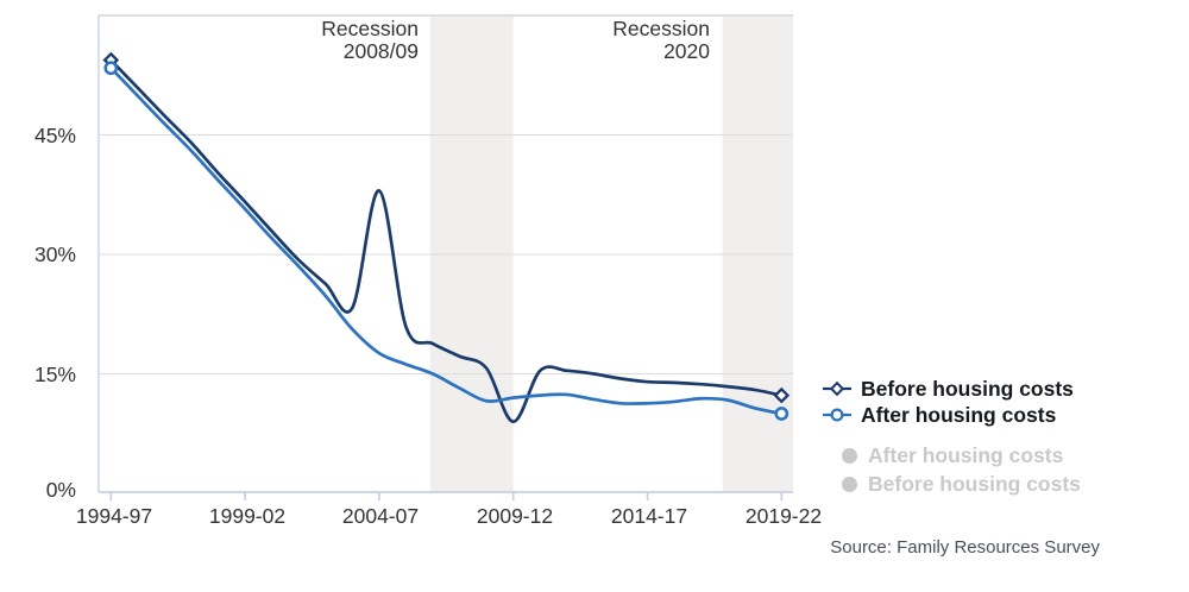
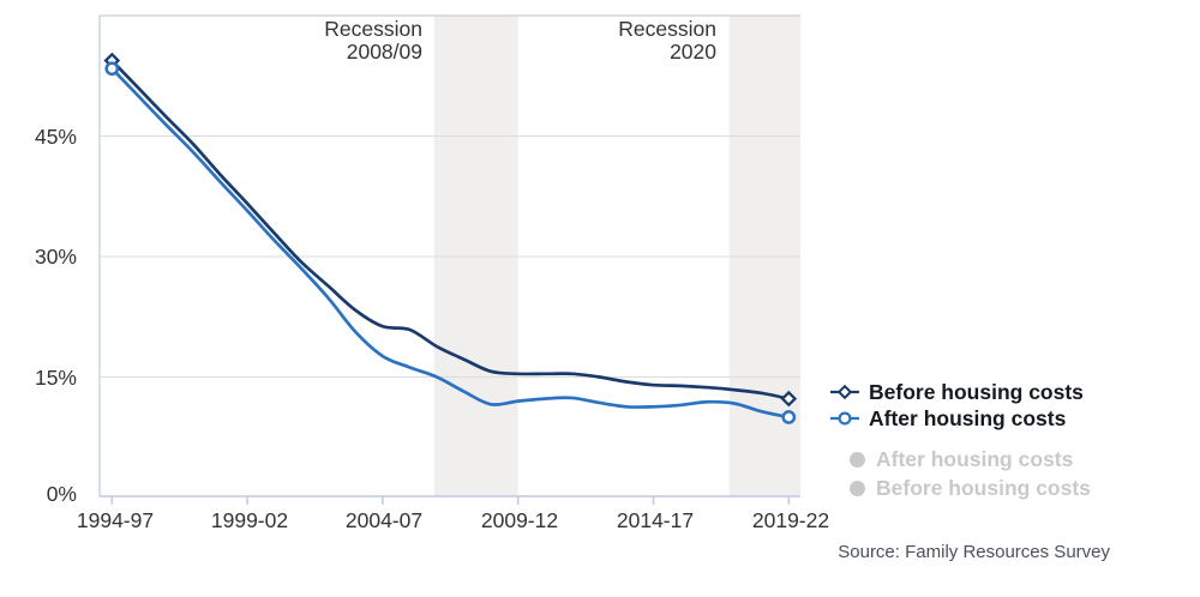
Before housing costs/2004-07: 38% -> 21%
Before housing costs/2009-12: 9% -> 15%
